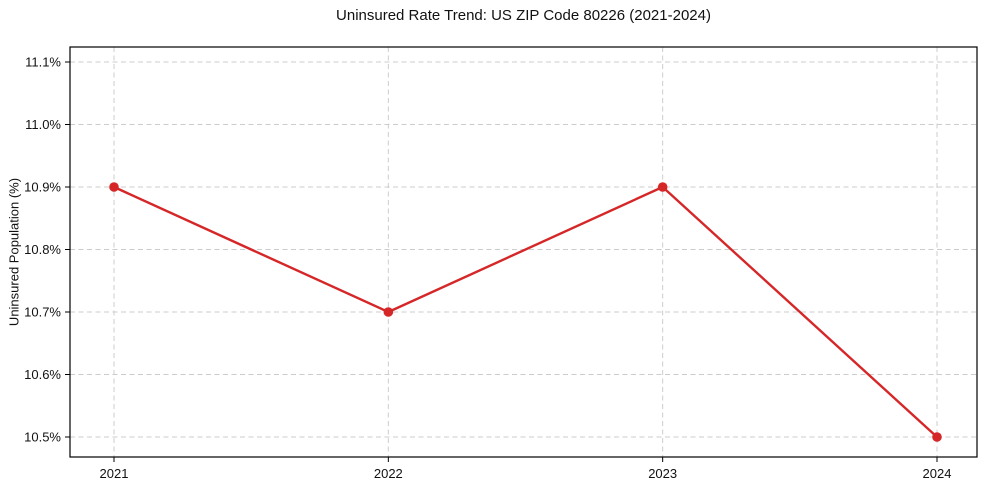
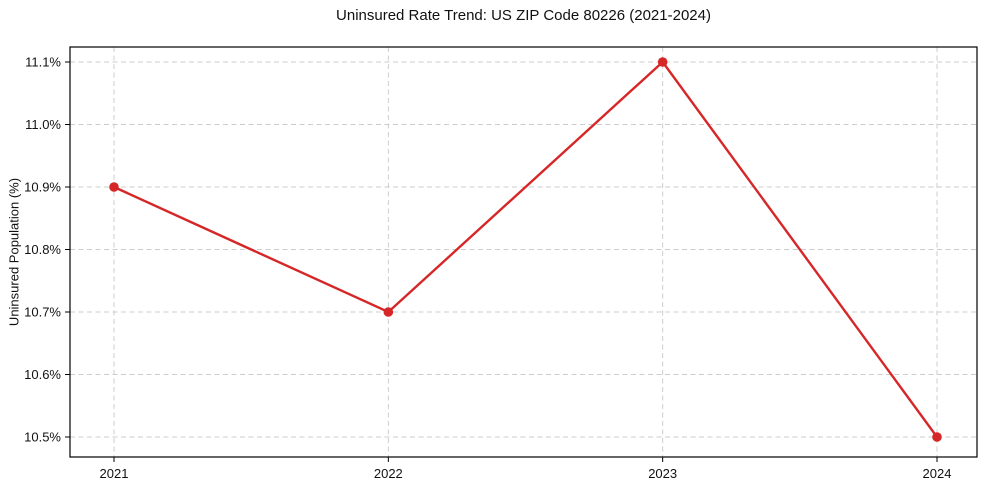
2023: 10.9% -> 11.1%
